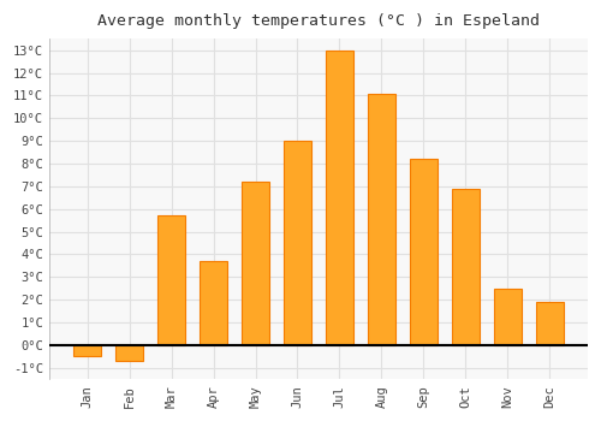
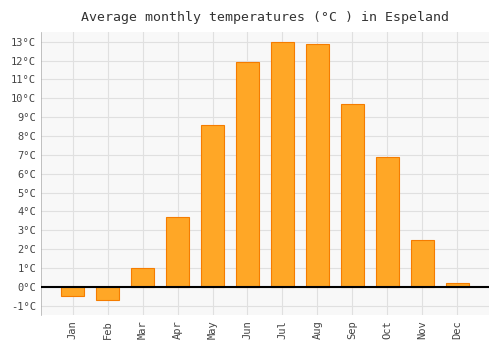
Mar: 5.7°C -> 1.0°C
May: 7.2°C -> 8.6°C
Jun: 9.0°C -> 11.9°C
Aug: 11.1°C -> 12.9°C
Sep: 8.2°C -> 9.7°C
Dec: 1.9°C -> 0.2°C
